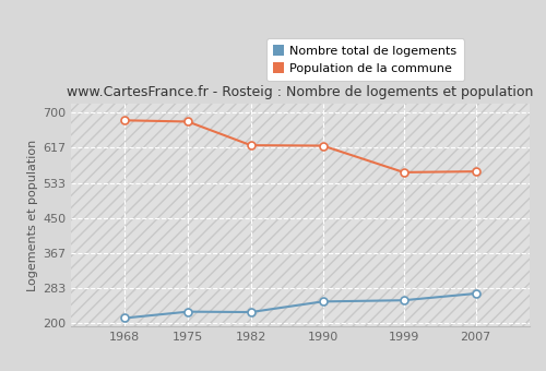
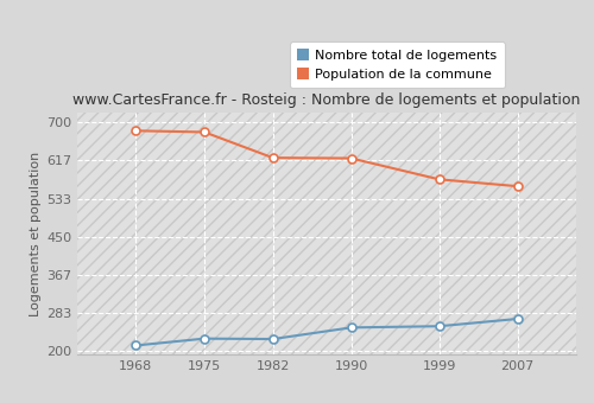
Population de la commune/1999: 558 -> 575
